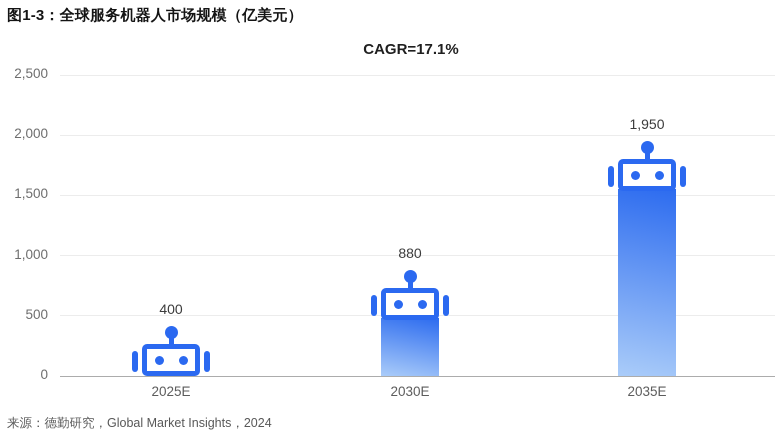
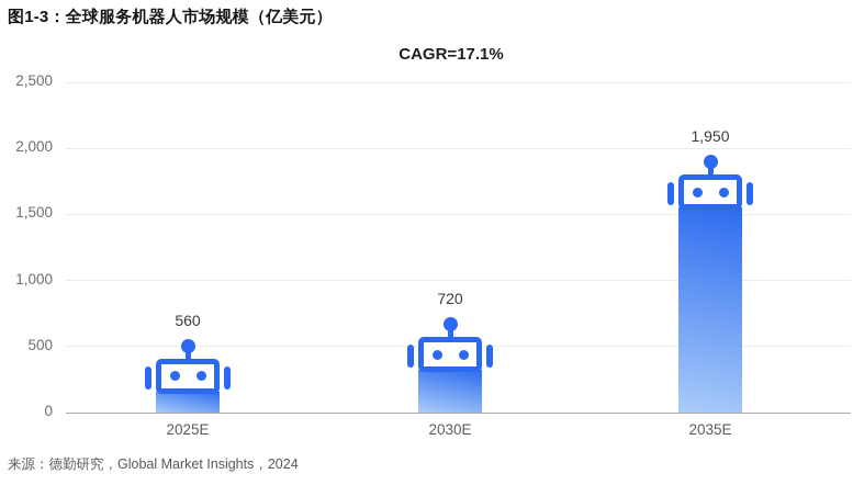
2025E: 400 -> 560
2030E: 880 -> 720
